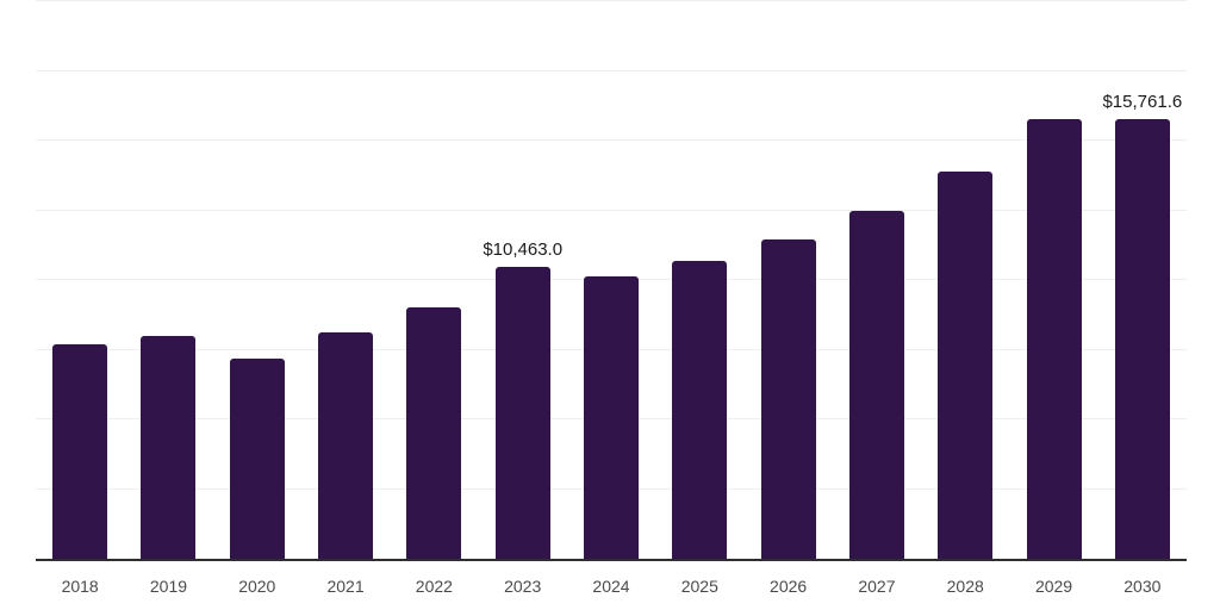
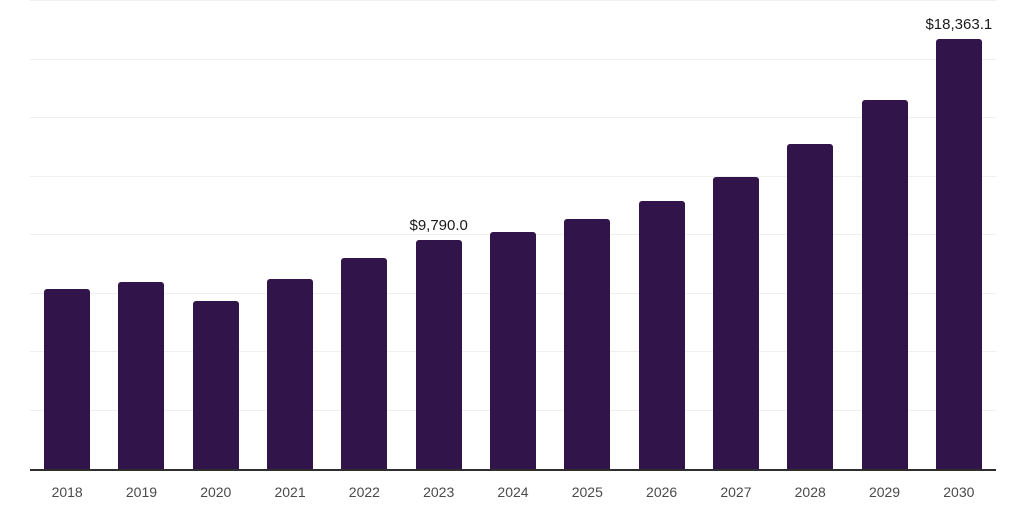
2023: $10,463.0 -> $9,790.0
2030: $15,761.6 -> $18,363.1
